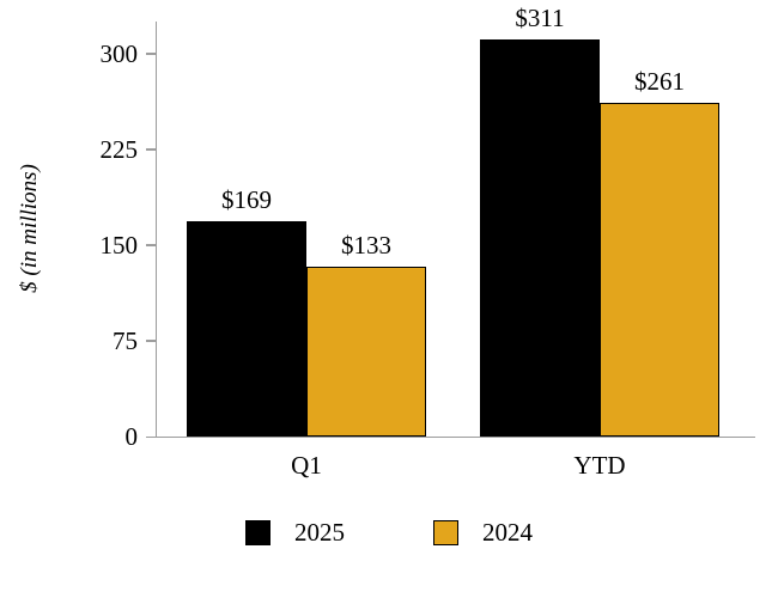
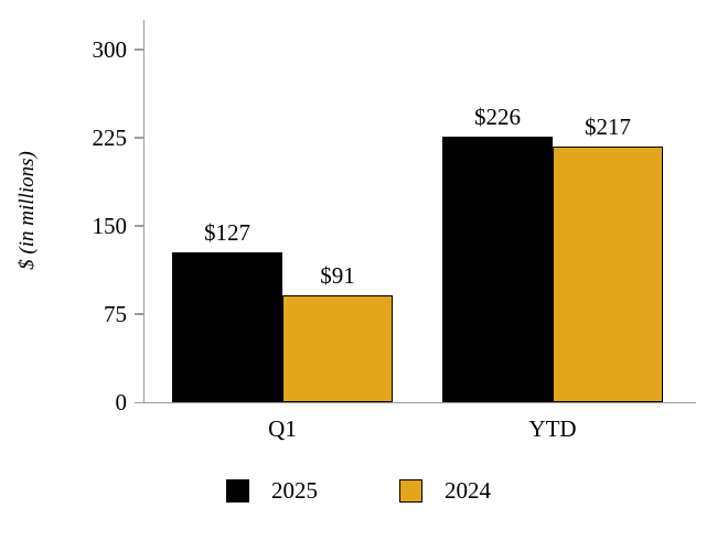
2025/Q1: $169 -> $127
2024/Q1: $133 -> $91
2025/YTD: $311 -> $226
2024/YTD: $261 -> $217
